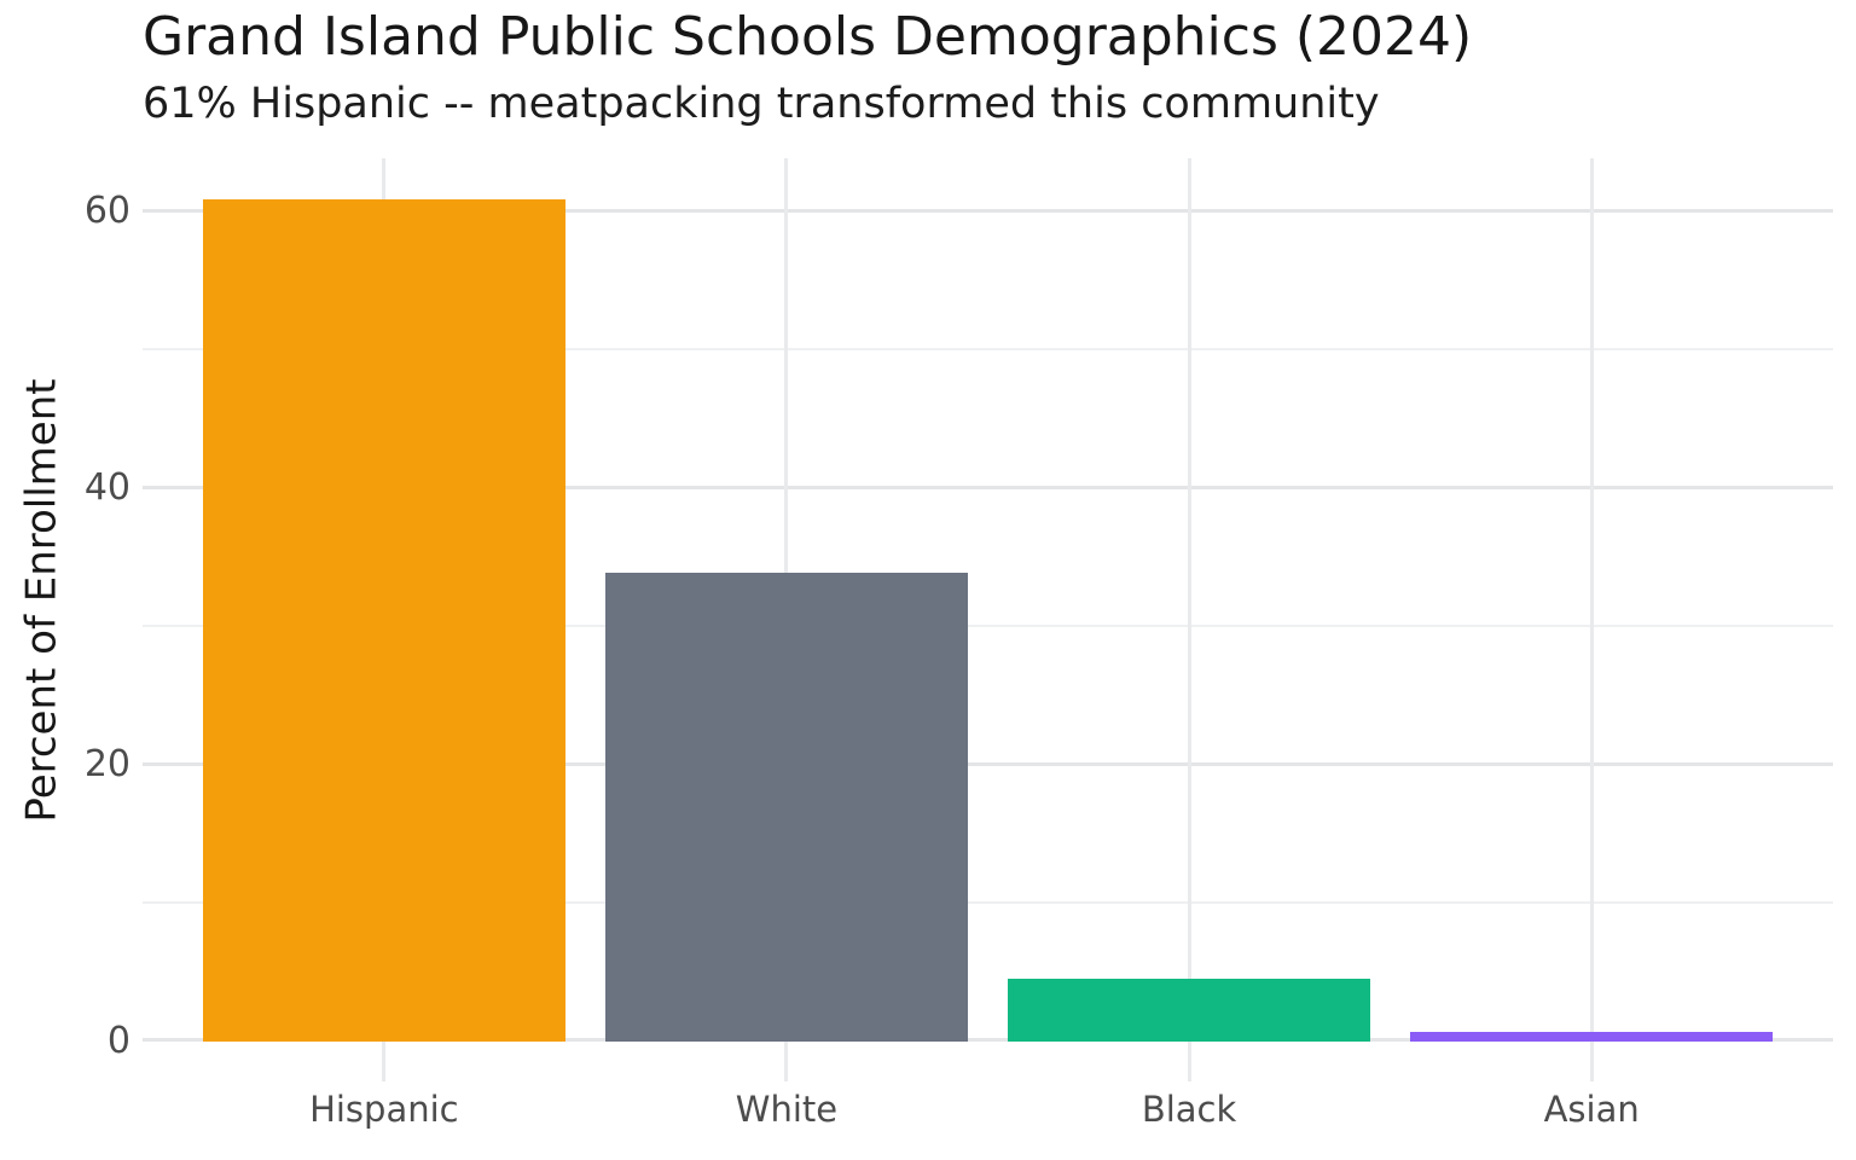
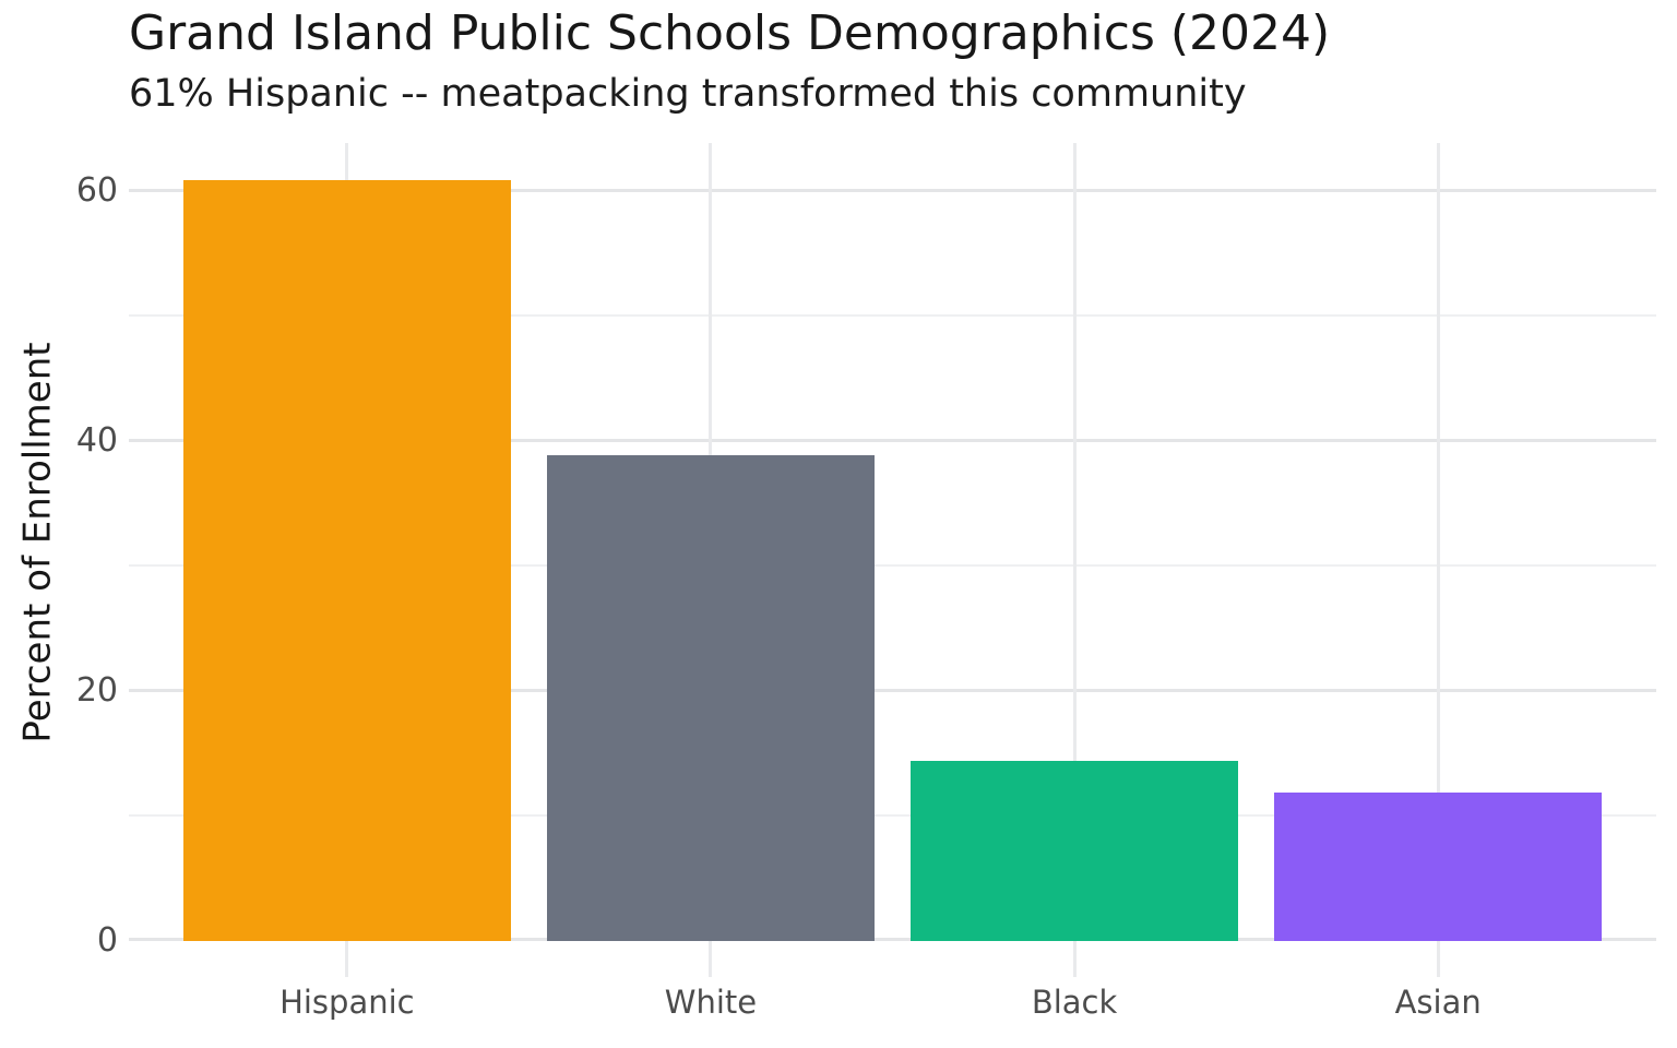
White: 33.9 -> 38.8
Black: 4.5 -> 14.4
Asian: 0.7 -> 11.9
